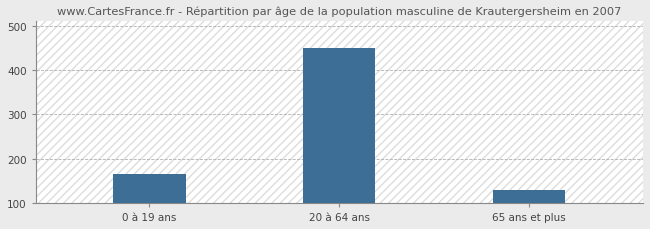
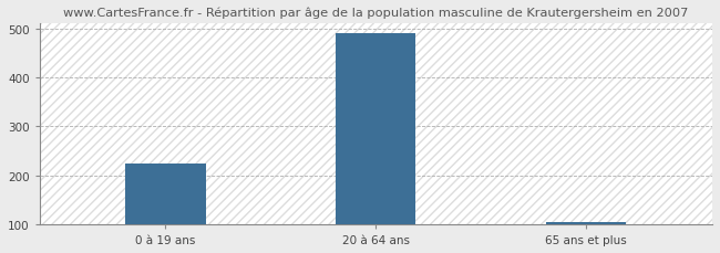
0 à 19 ans: 165 -> 225
20 à 64 ans: 450 -> 490
65 ans et plus: 130 -> 105
